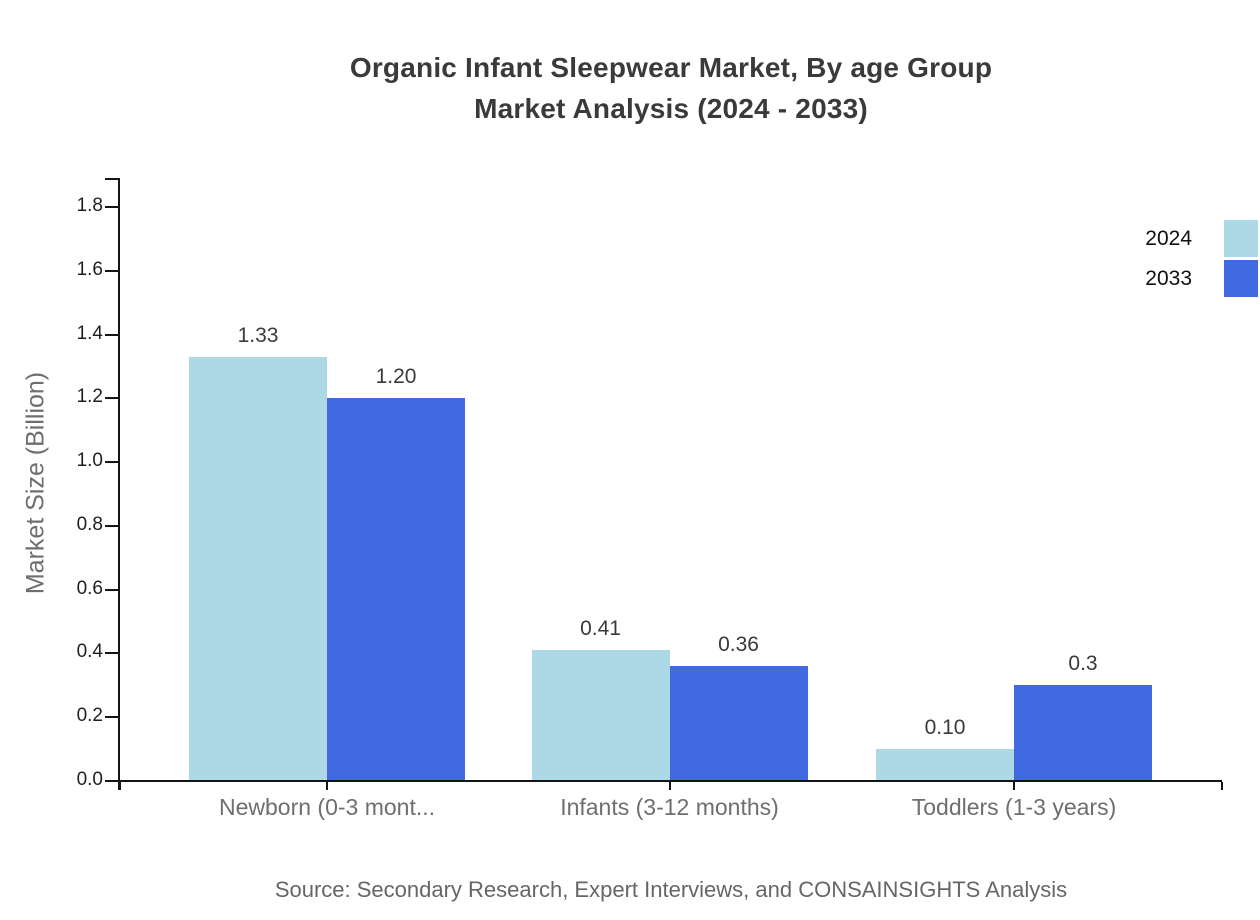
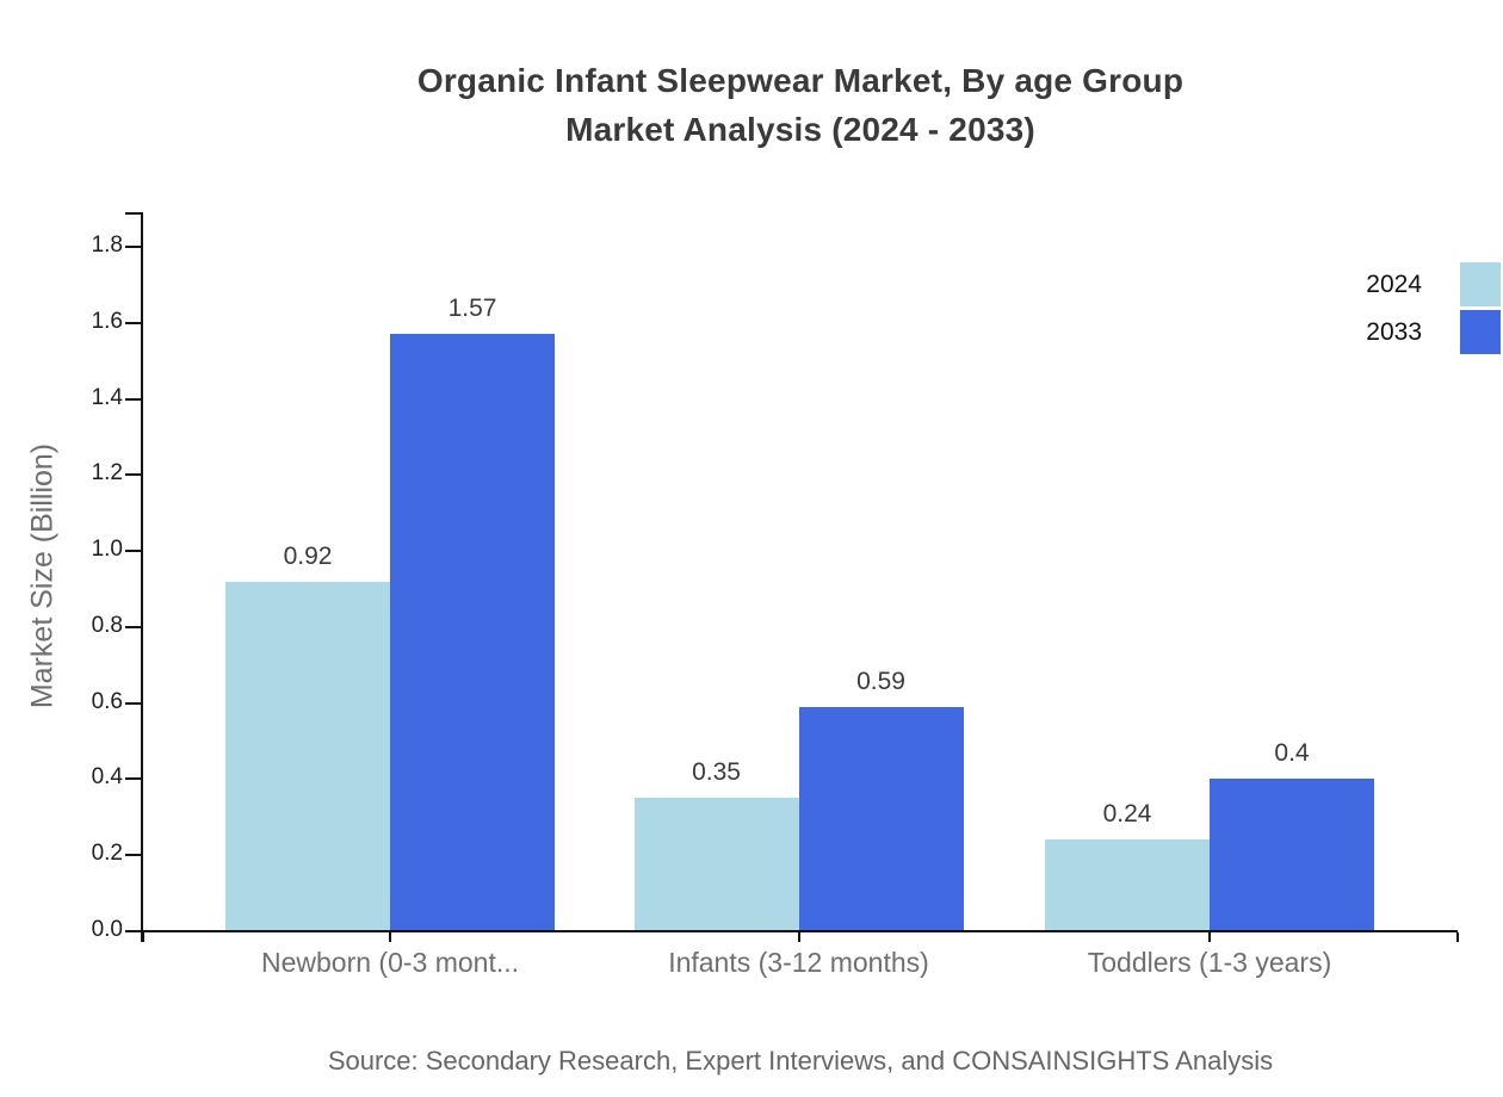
2024/Newborn (0-3 mont...: 1.33 -> 0.92
2033/Newborn (0-3 mont...: 1.20 -> 1.57
2024/Infants (3-12 months): 0.41 -> 0.35
2033/Infants (3-12 months): 0.36 -> 0.59
2024/Toddlers (1-3 years): 0.10 -> 0.24
2033/Toddlers (1-3 years): 0.3 -> 0.4
